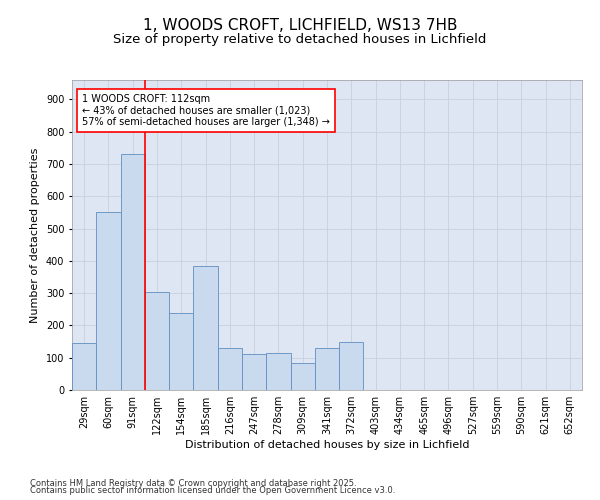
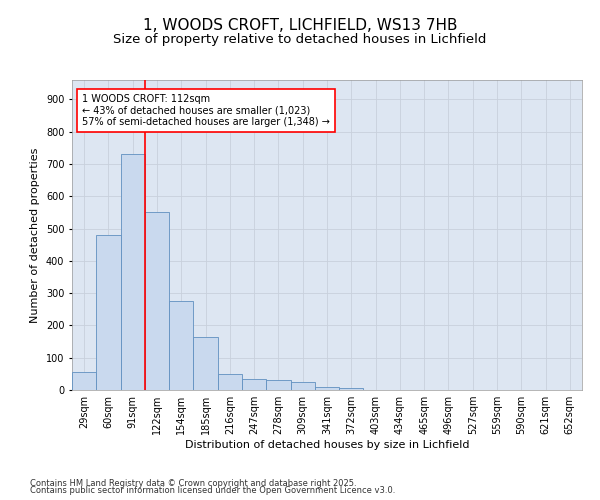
29sqm: 145 -> 55
60sqm: 550 -> 480
122sqm: 305 -> 550
154sqm: 240 -> 275
185sqm: 385 -> 165
216sqm: 130 -> 50
247sqm: 110 -> 35
278sqm: 115 -> 30
309sqm: 85 -> 25
341sqm: 130 -> 10
372sqm: 150 -> 5
